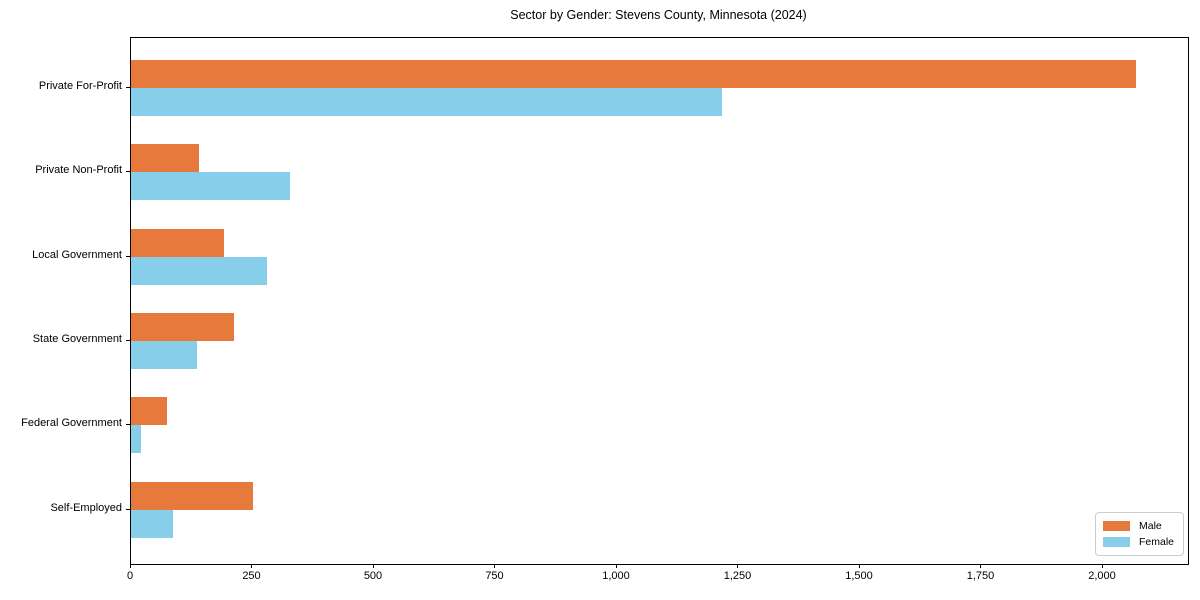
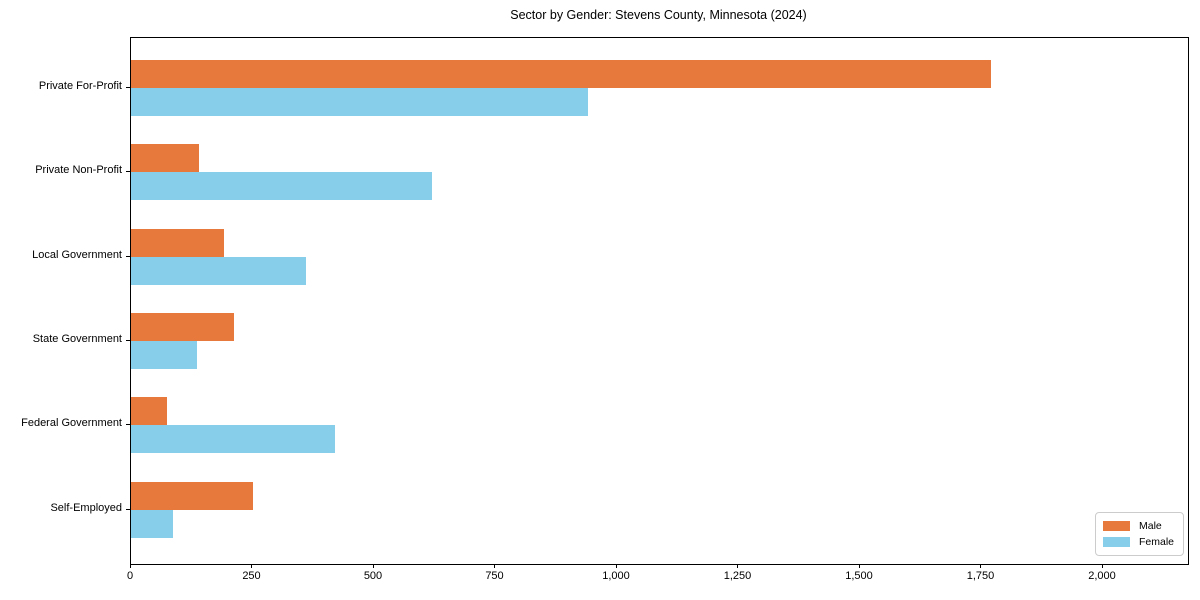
Male/Private For-Profit: 2070 -> 1770
Female/Private For-Profit: 1220 -> 940
Female/Private Non-Profit: 330 -> 620
Female/Local Government: 280 -> 360
Female/Federal Government: 20 -> 420
